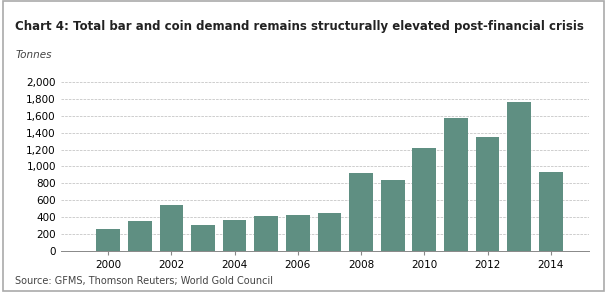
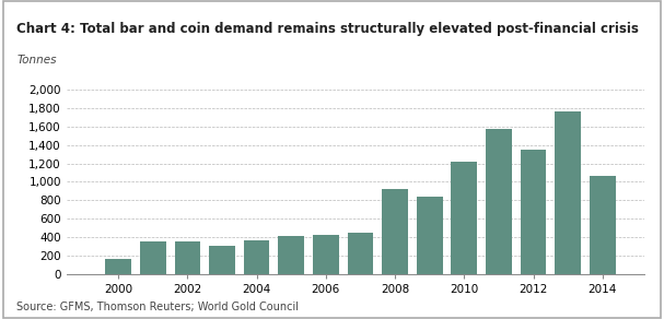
2000: 260 -> 170
2002: 540 -> 360
2014: 940 -> 1,060
